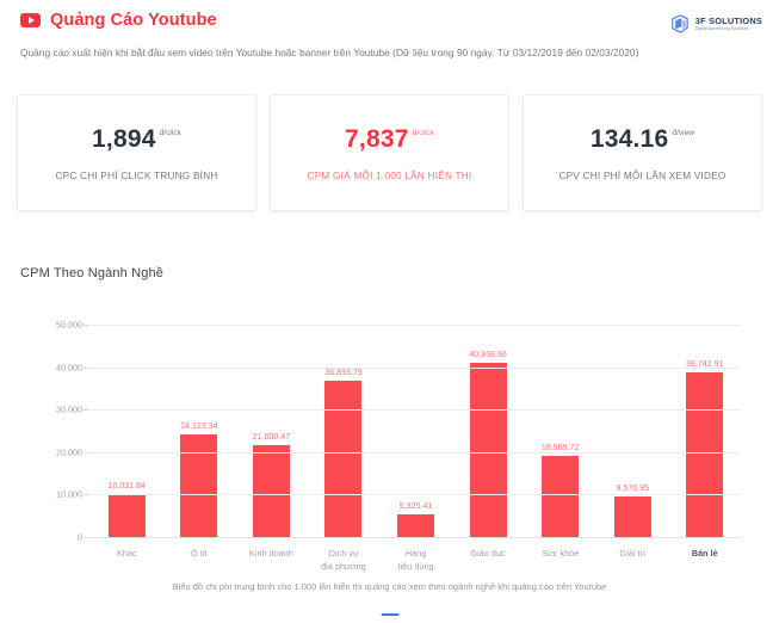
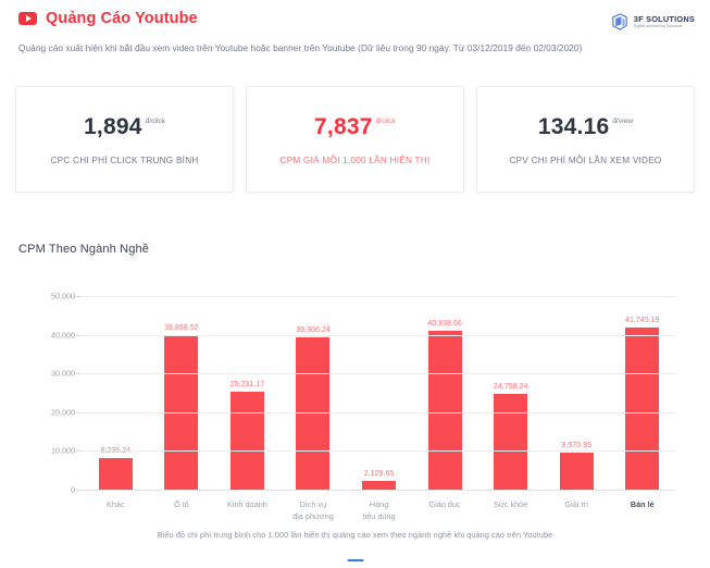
Khác: 10,031.84 -> 8,236.24
Ô tô: 24,123.34 -> 39,858.52
Kinh doanh: 21,600.47 -> 25,231.17
Dịch vụ địa phương: 36,893.79 -> 39,306.24
Hàng tiêu dùng: 5,325.41 -> 2,129.65
Sức khỏe: 18,989.72 -> 24,758.24
Bán lẻ: 38,742.91 -> 41,745.19
